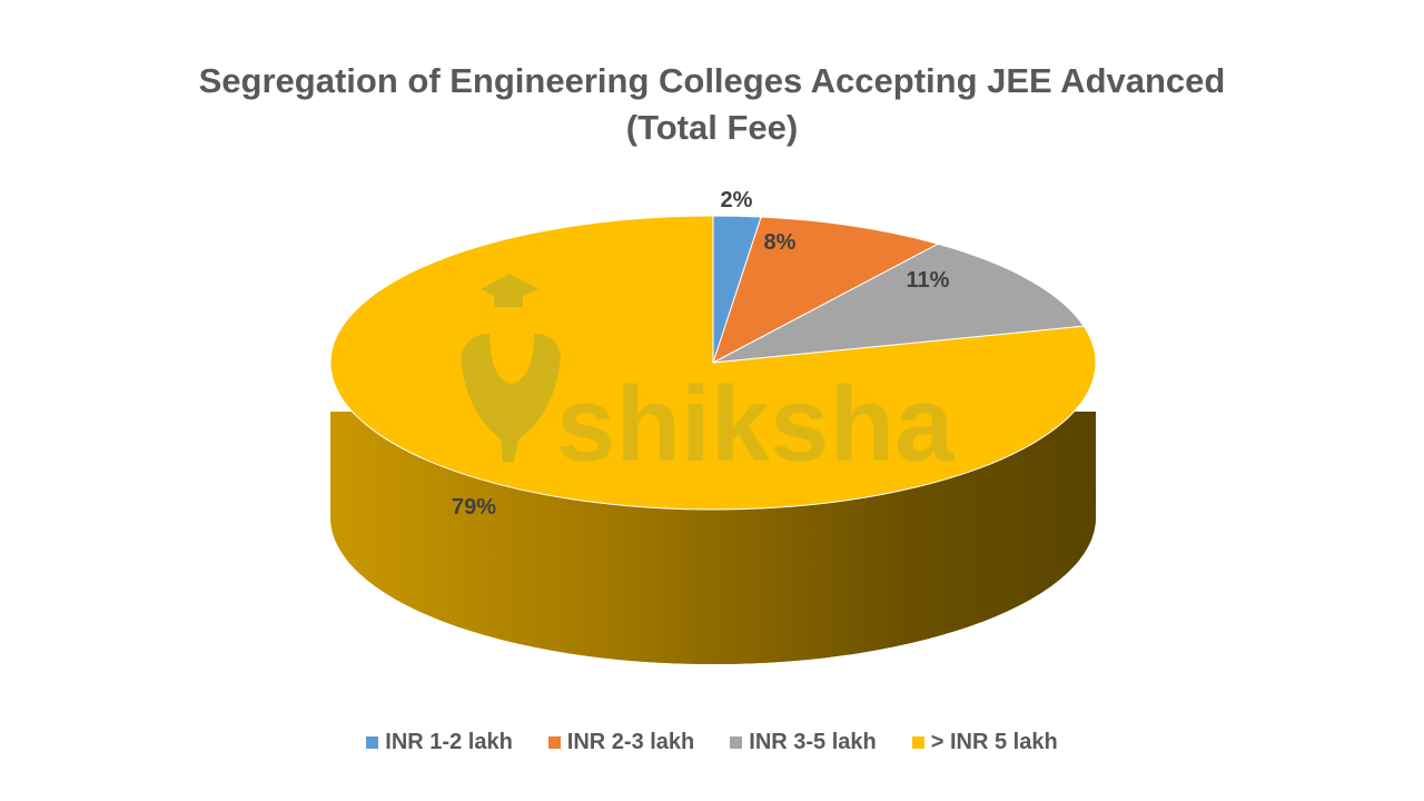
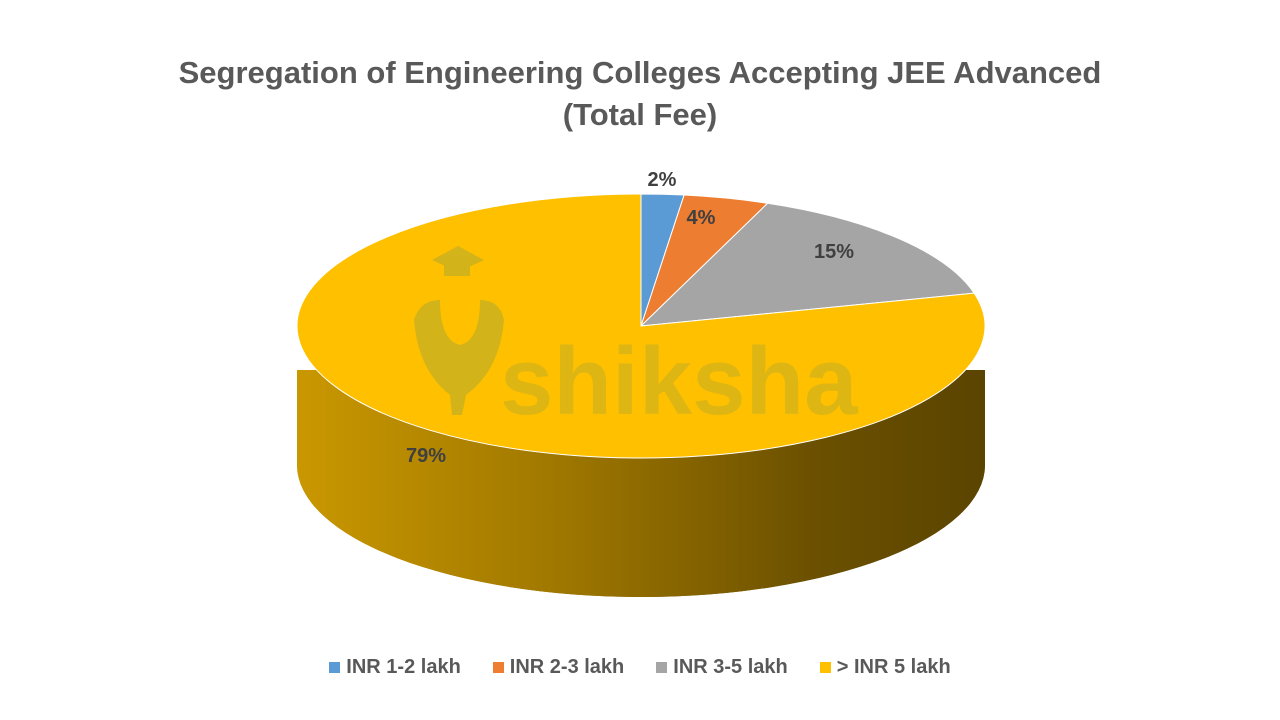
INR 2-3 lakh: 8% -> 4%
INR 3-5 lakh: 11% -> 15%
